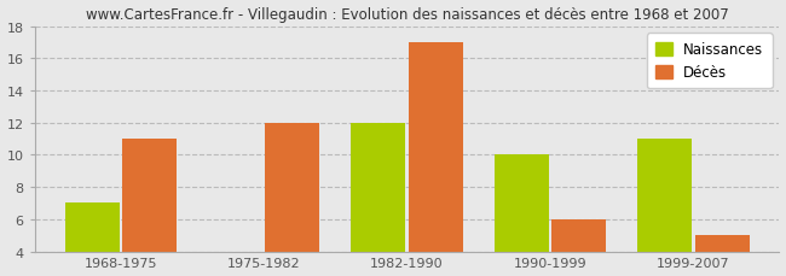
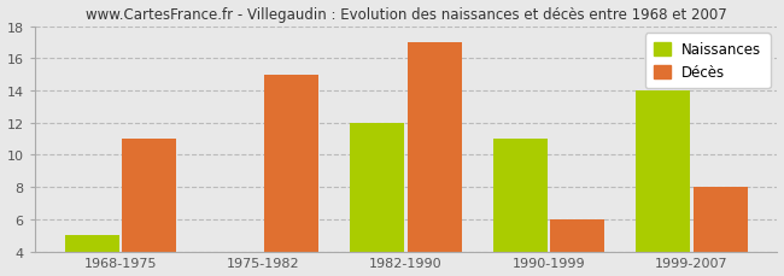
Naissances/1968-1975: 7 -> 5
Décès/1975-1982: 12 -> 15
Naissances/1990-1999: 10 -> 11
Naissances/1999-2007: 11 -> 14
Décès/1999-2007: 5 -> 8
